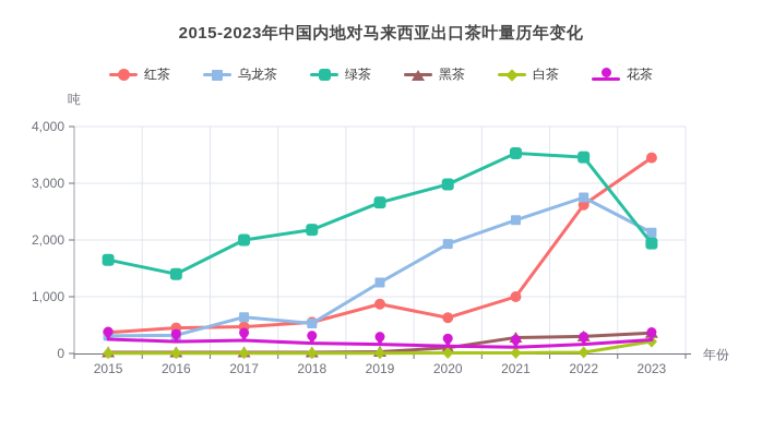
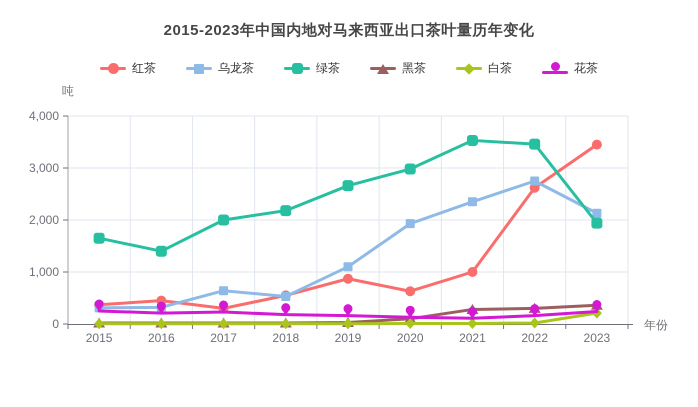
红茶/2017: 500 -> 300
乌龙茶/2019: 1200 -> 1100
